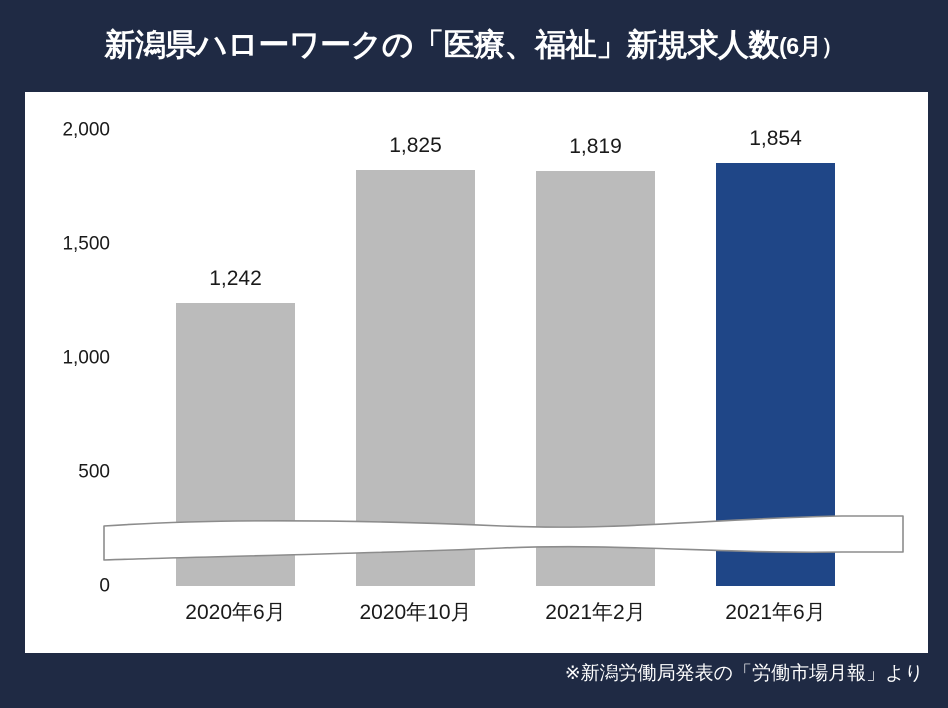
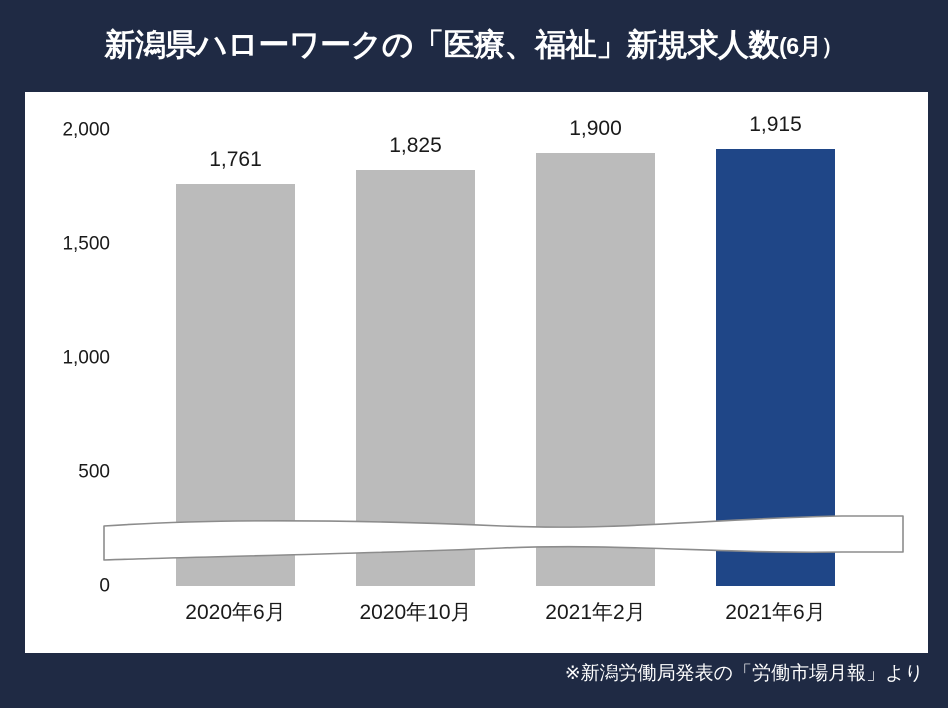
2020年6月: 1,242 -> 1,761
2021年2月: 1,819 -> 1,900
2021年6月: 1,854 -> 1,915
